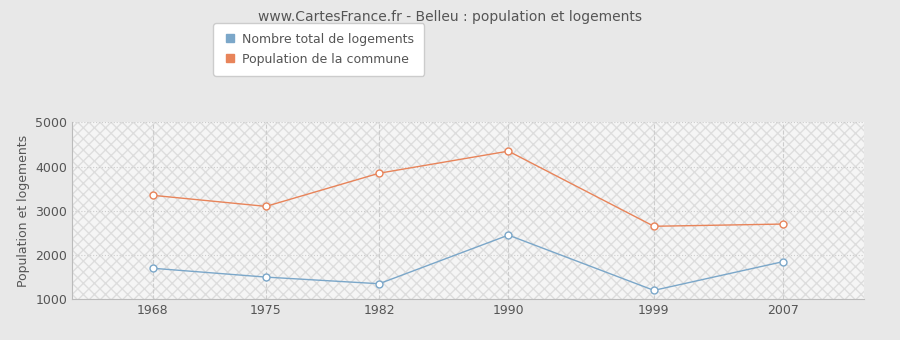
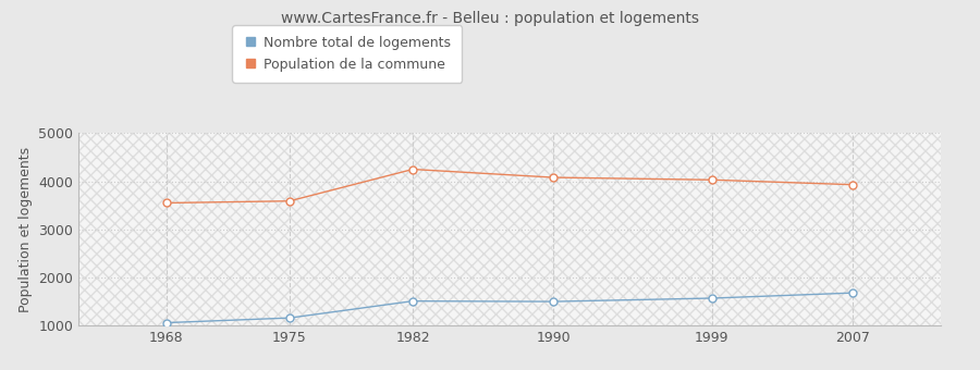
Nombre total de logements/1968: 1700 -> 1060
Population de la commune/1968: 3350 -> 3550
Nombre total de logements/1975: 1500 -> 1160
Population de la commune/1975: 3100 -> 3590
Nombre total de logements/1982: 1350 -> 1510
Population de la commune/1982: 3850 -> 4250
Nombre total de logements/1990: 2450 -> 1500
Population de la commune/1990: 4350 -> 4080
Nombre total de logements/1999: 1200 -> 1570
Population de la commune/1999: 2650 -> 4030
Nombre total de logements/2007: 1850 -> 1680
Population de la commune/2007: 2700 -> 3930
